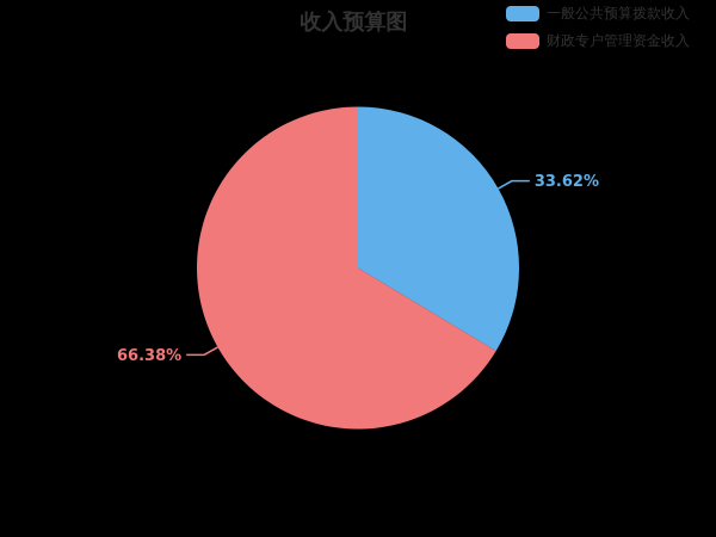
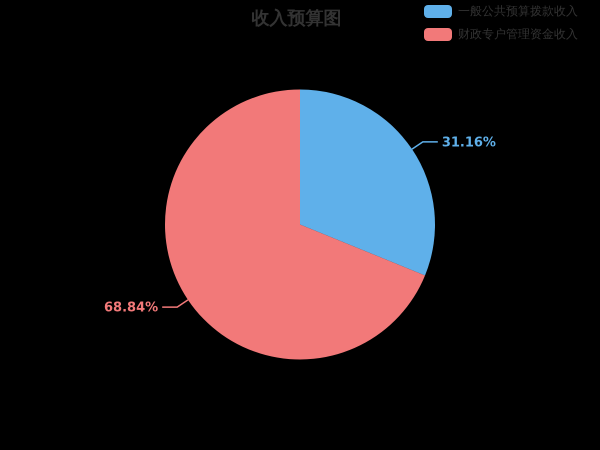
一般公共预算拨款收入: 33.62% -> 31.16%
财政专户管理资金收入: 66.38% -> 68.84%
